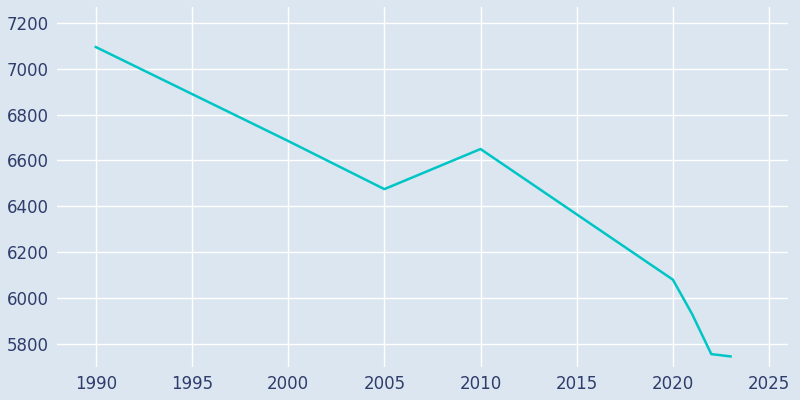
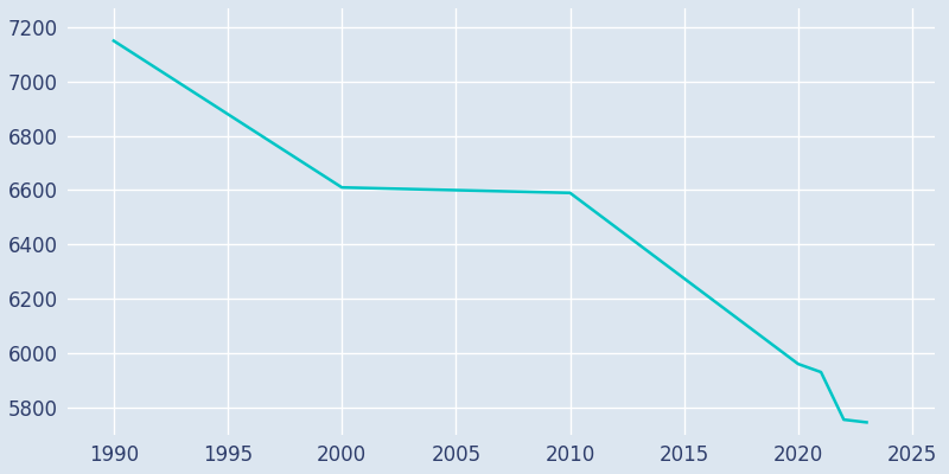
1990: 7095 -> 7150
2000: 6685 -> 6610
2005: 6475 -> 6600
2010: 6650 -> 6590
2020: 6080 -> 5960
